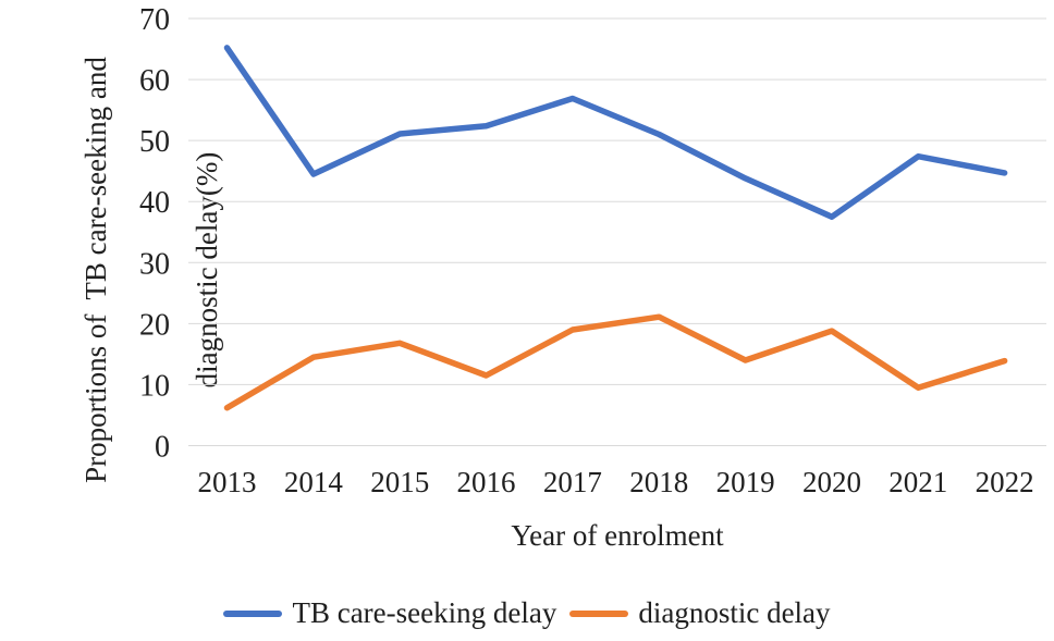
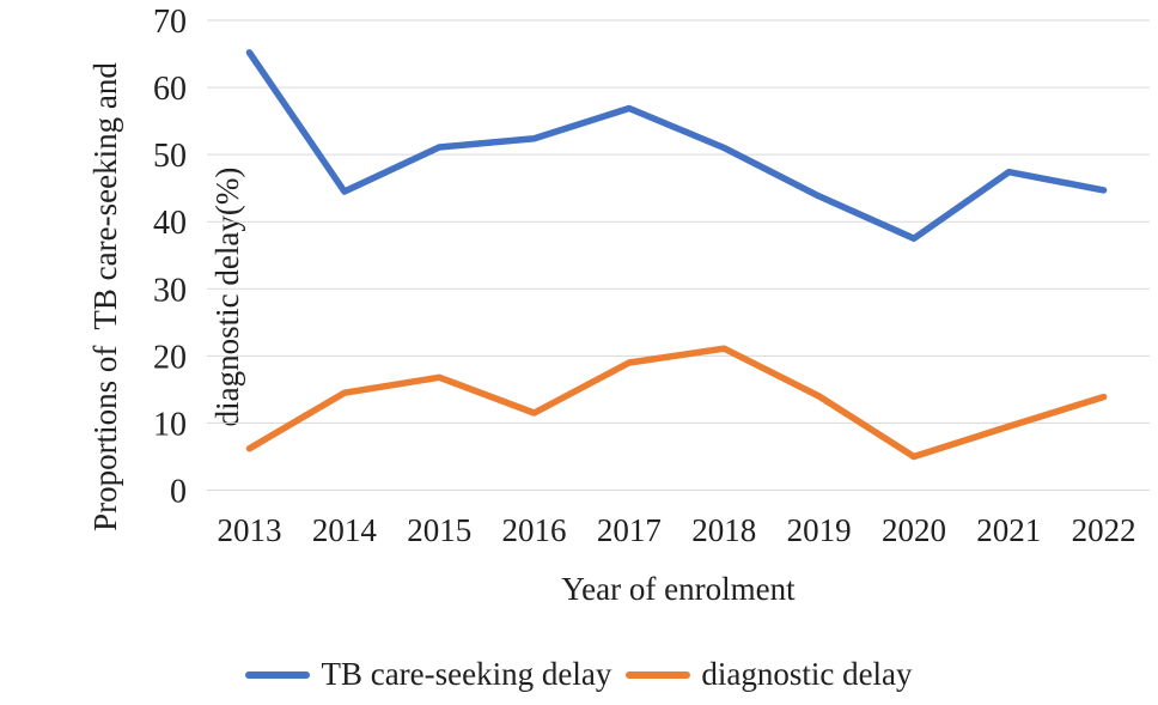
diagnostic delay/2020: 19 -> 5
